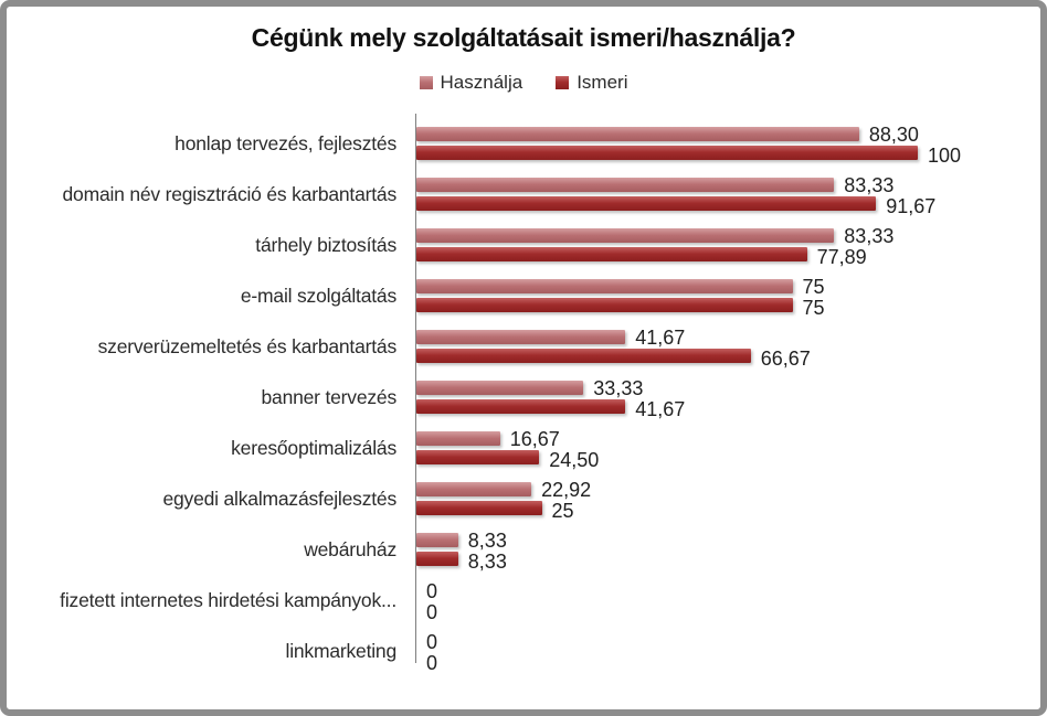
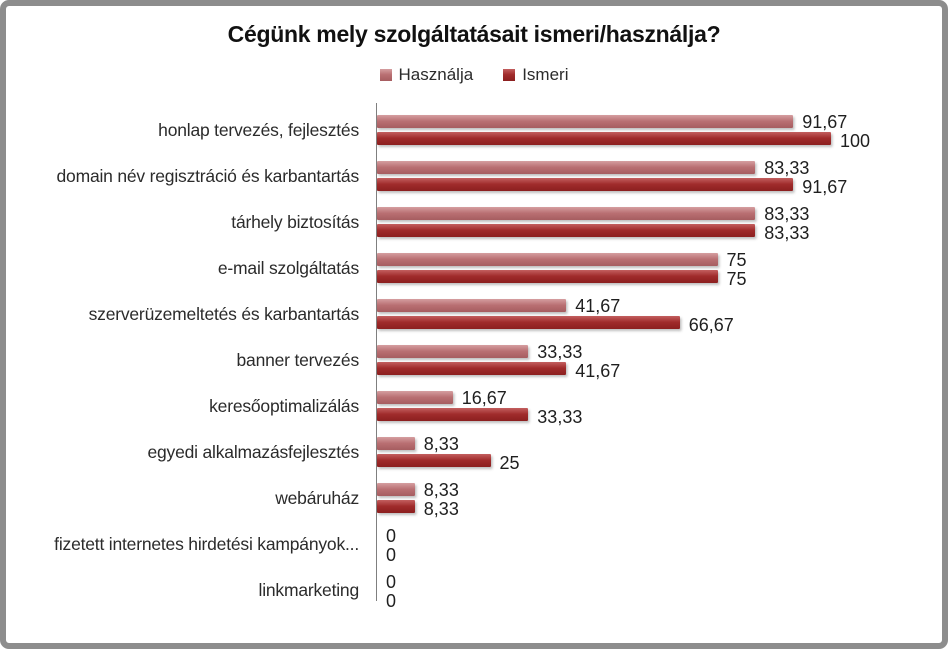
Használja/honlap tervezés, fejlesztés: 88,30 -> 91,67
Ismeri/tárhely biztosítás: 77,89 -> 83,33
Ismeri/keresőoptimalizálás: 24,50 -> 33,33
Használja/egyedi alkalmazásfejlesztés: 22,92 -> 8,33
